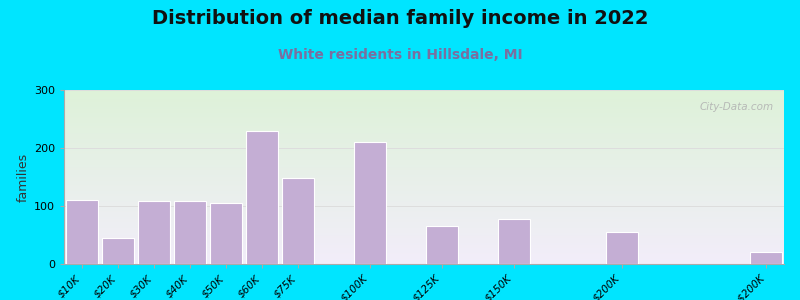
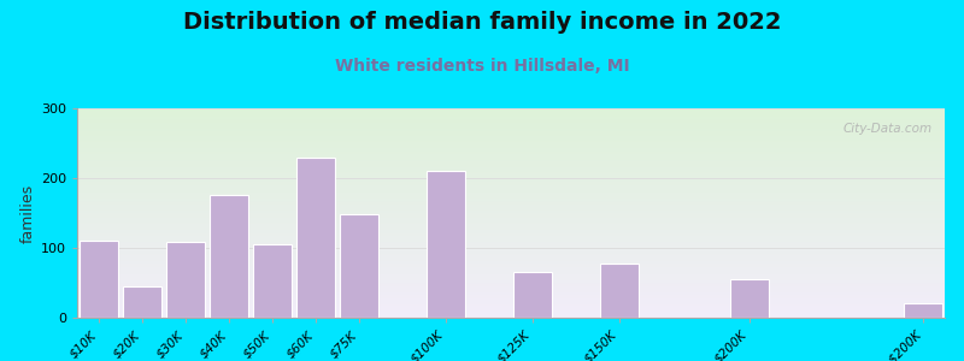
$40K: 108 -> 176
